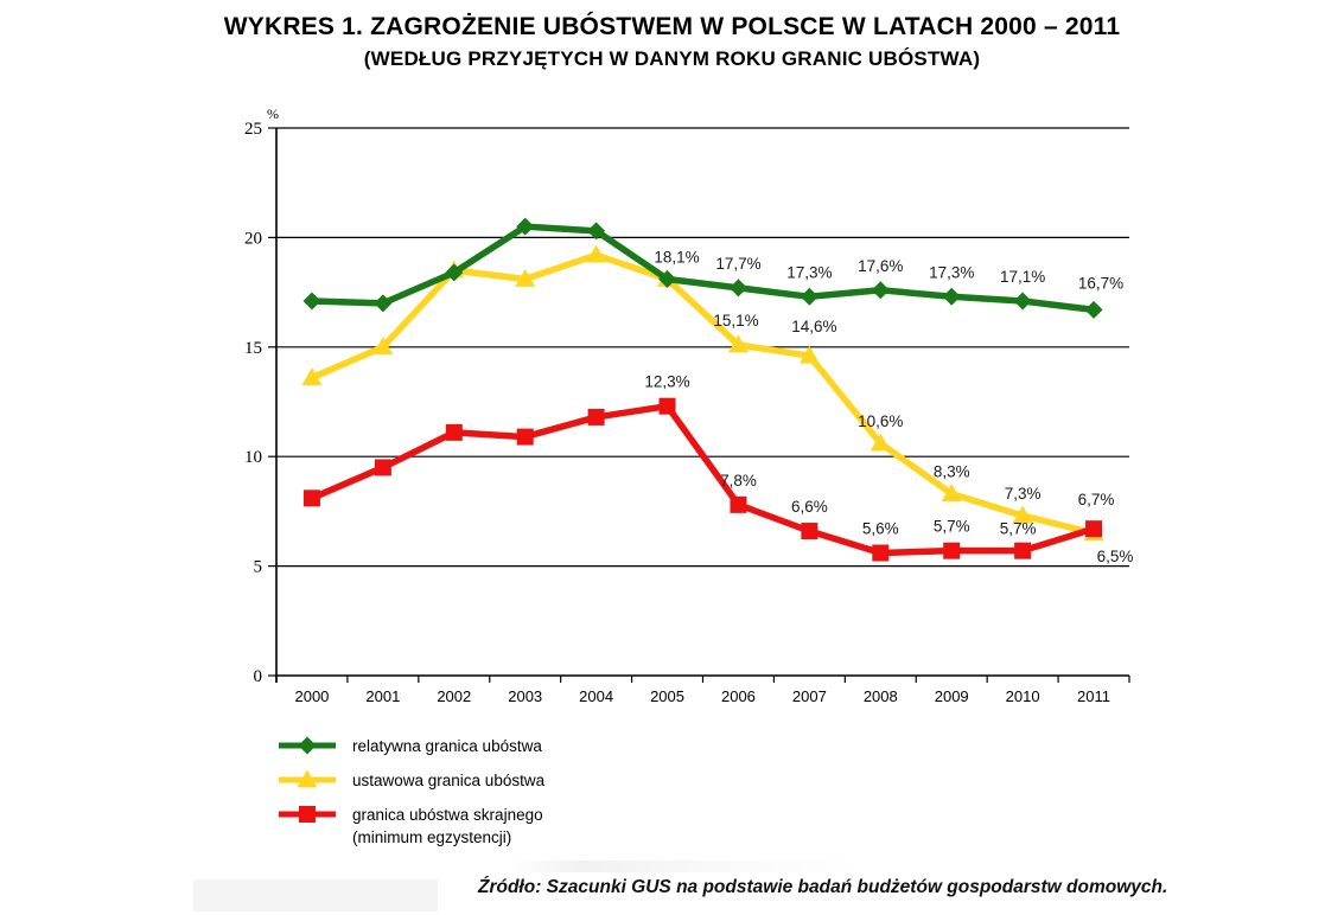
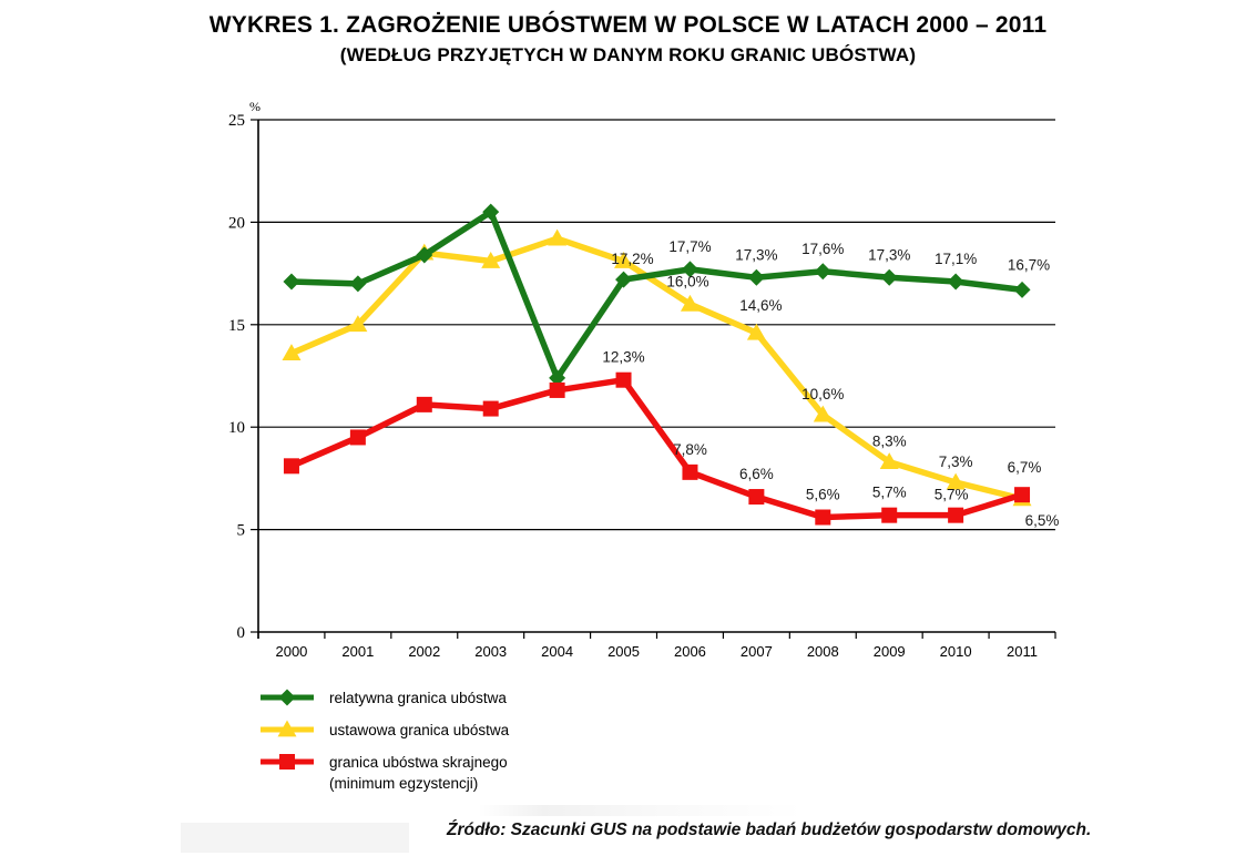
relatywna granica ubóstwa/2004: 20.3 -> 12.4
relatywna granica ubóstwa/2005: 18,1% -> 17,2%
ustawowa granica ubóstwa/2006: 15,1% -> 16,0%
